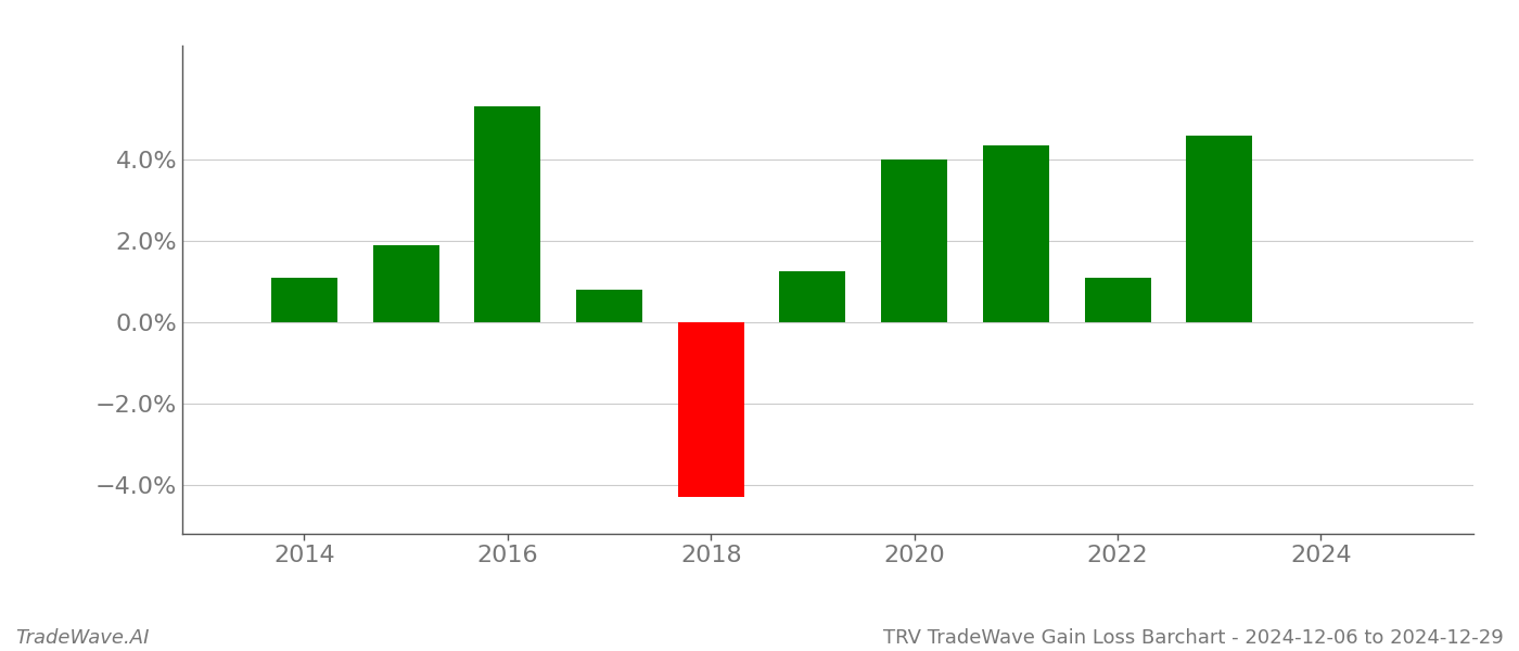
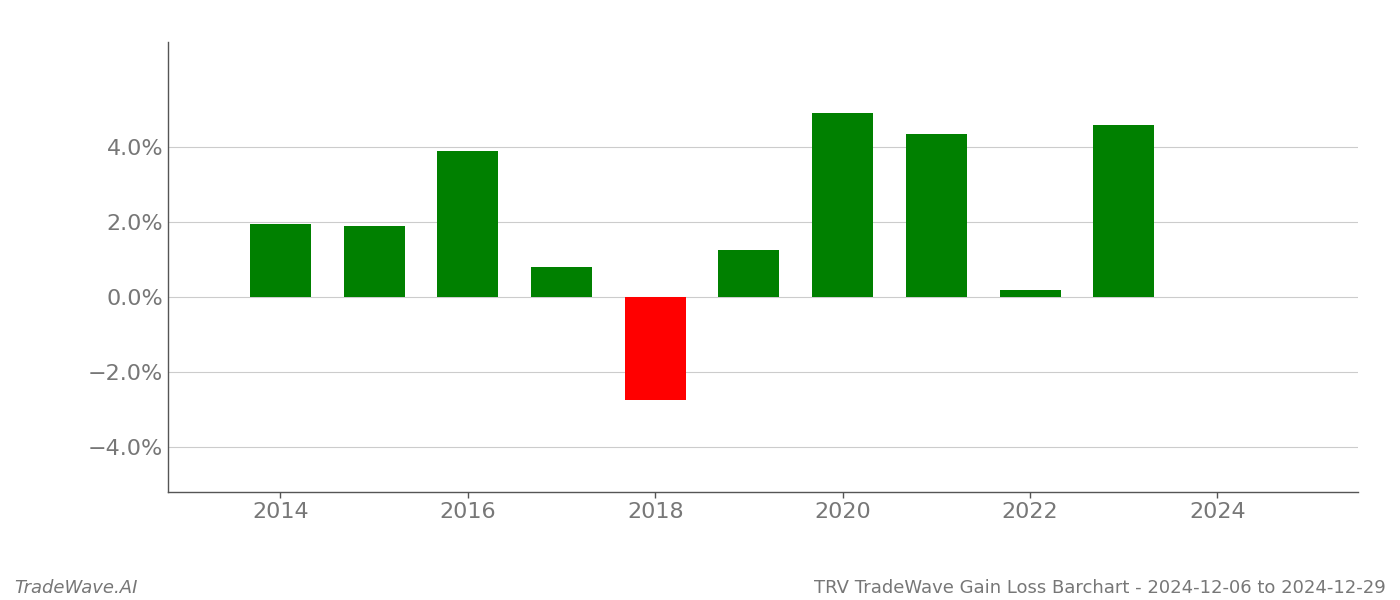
2014: 1.10% -> 1.95%
2016: 5.30% -> 3.90%
2018: -4.30% -> -2.75%
2020: 4.00% -> 4.90%
2022: 1.10% -> 0.20%
